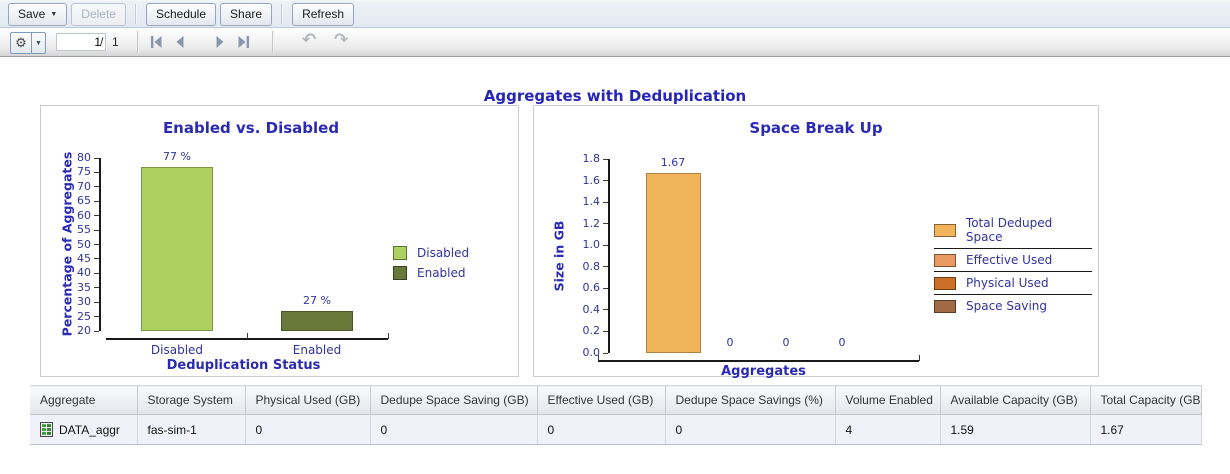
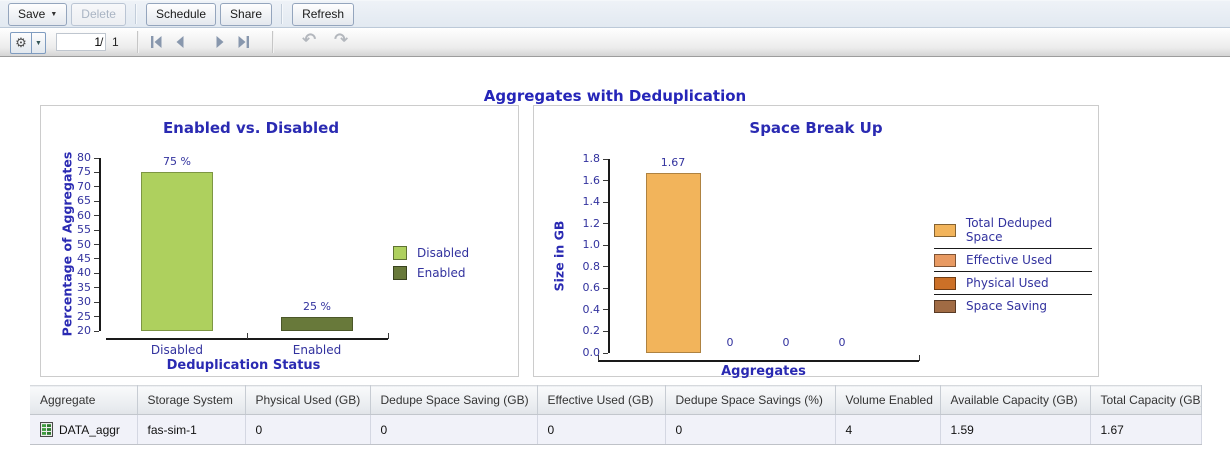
Enabled vs. Disabled/Disabled: 77 -> 75
Enabled vs. Disabled/Enabled: 27 -> 25
